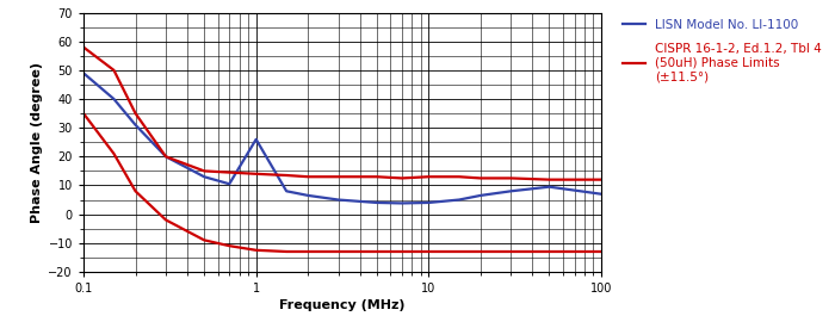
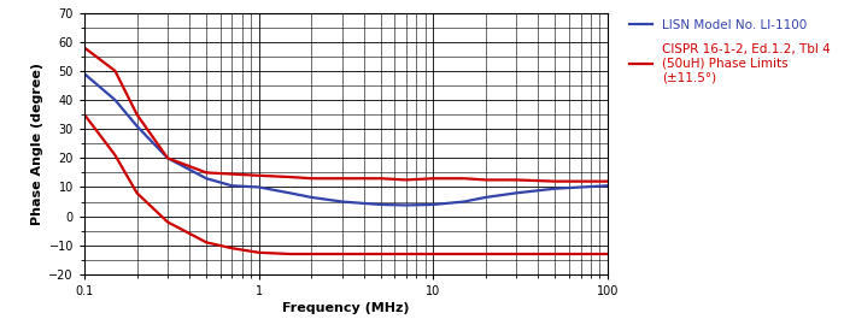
LISN Model No. LI-1100/1: 26.0 -> 10.0
LISN Model No. LI-1100/100: 7.0 -> 10.5
